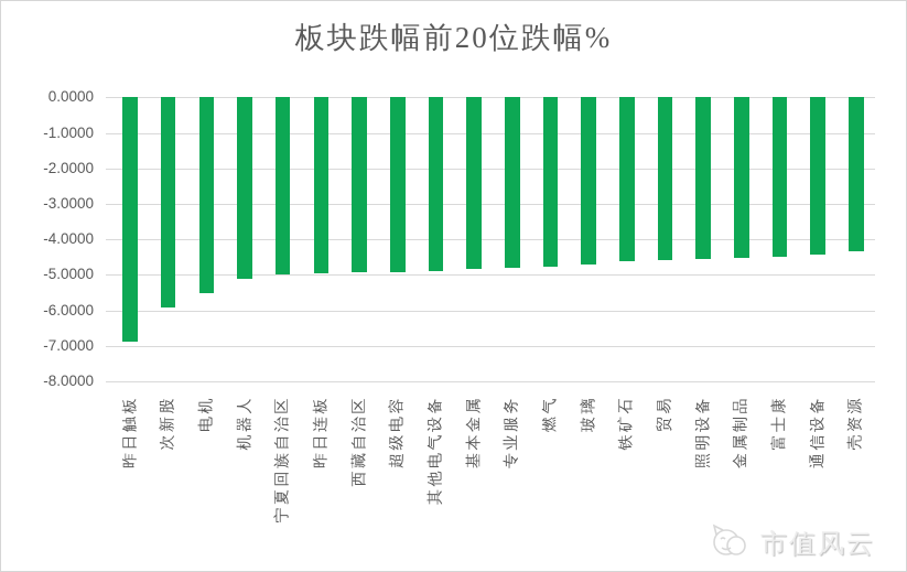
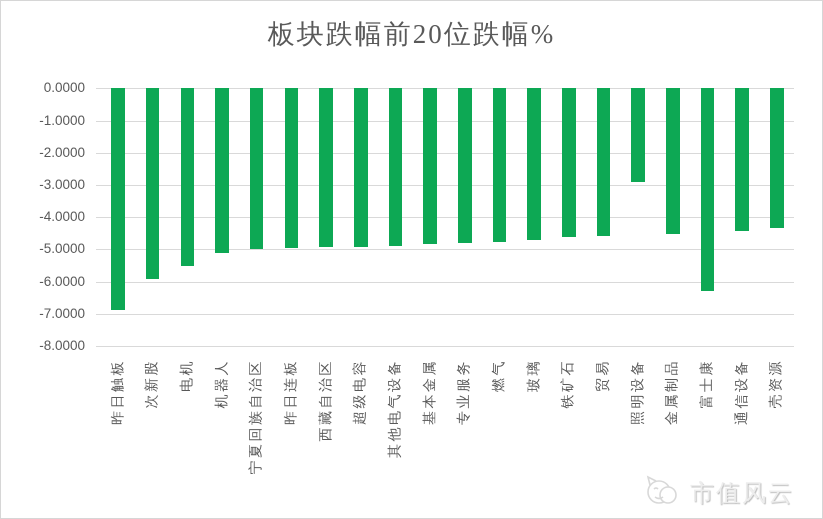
照明设备: -4.6 -> -2.9
富士康: -4.5 -> -6.3
